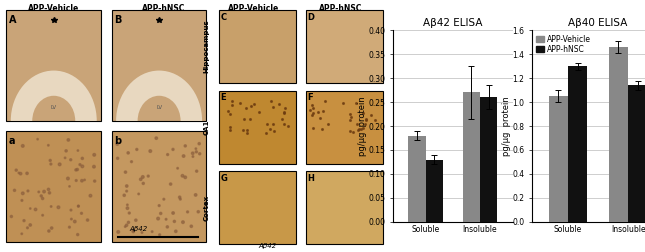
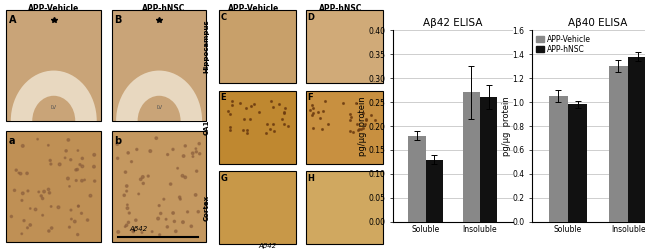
Aβ40 ELISA/APP-hNSC/Soluble: 1.30 -> 0.98
Aβ40 ELISA/APP-Vehicle/Insoluble: 1.46 -> 1.30
Aβ40 ELISA/APP-hNSC/Insoluble: 1.14 -> 1.38
